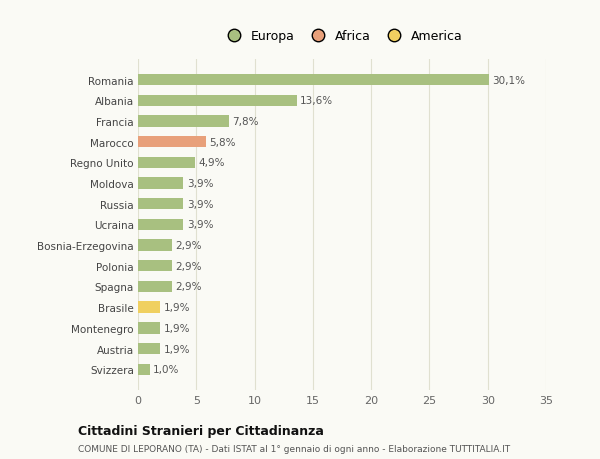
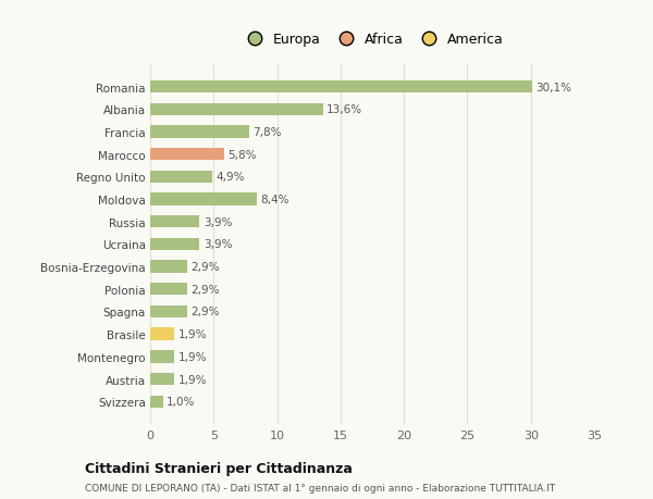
Moldova: 3,9% -> 8,4%
